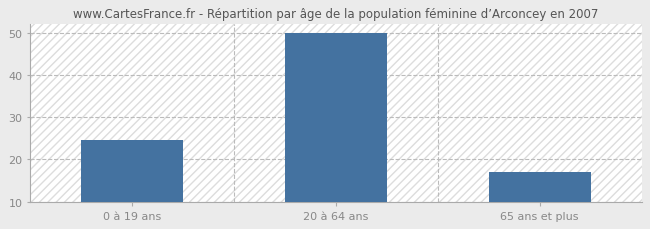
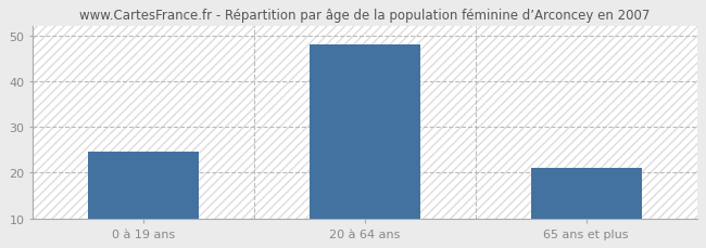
20 à 64 ans: 50.0 -> 48.0
65 ans et plus: 17.0 -> 21.0
